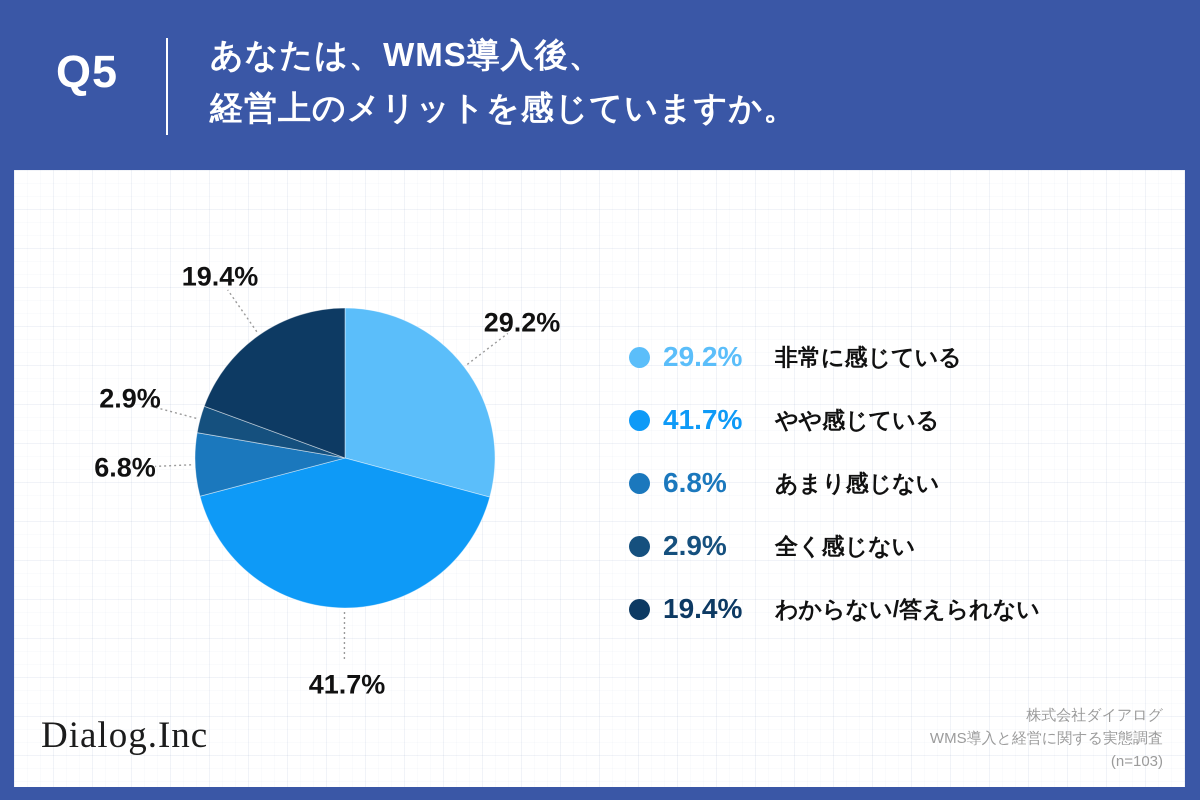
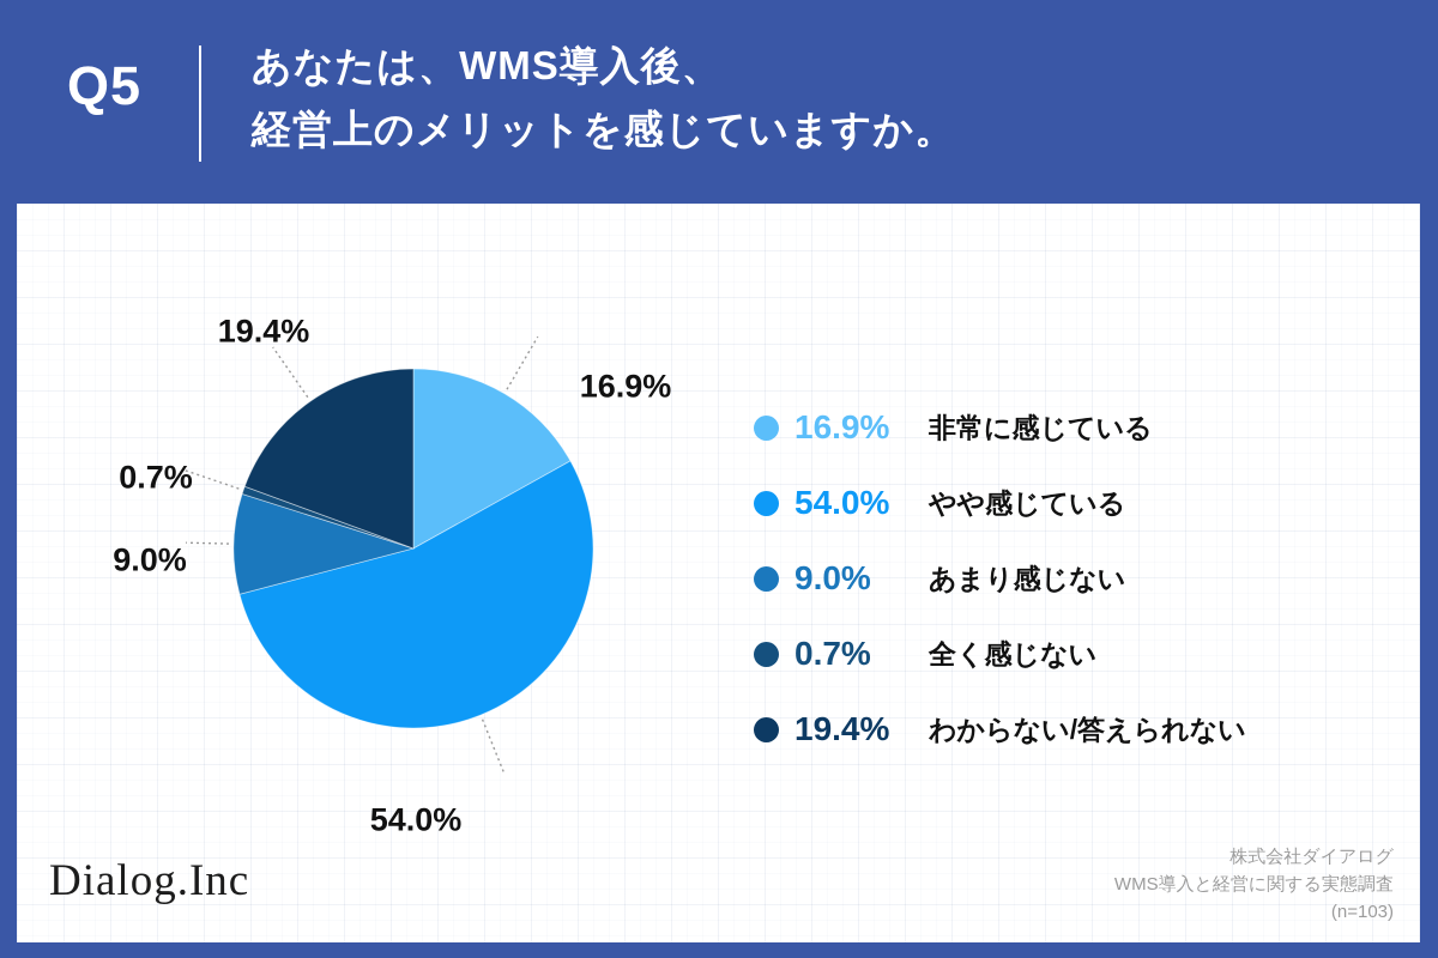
非常に感じている: 29.2% -> 16.9%
やや感じている: 41.7% -> 54.0%
あまり感じない: 6.8% -> 9.0%
全く感じない: 2.9% -> 0.7%
